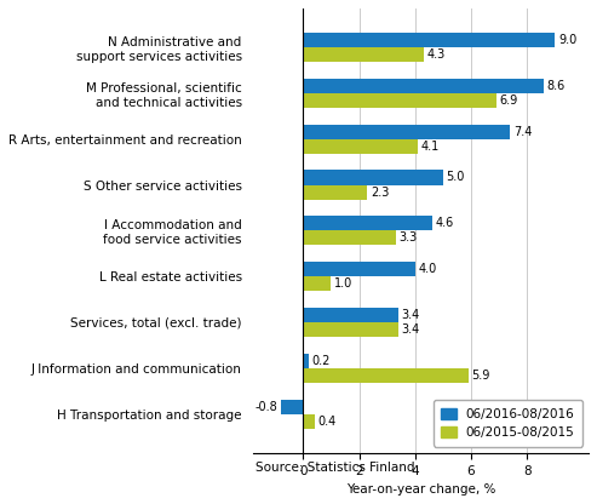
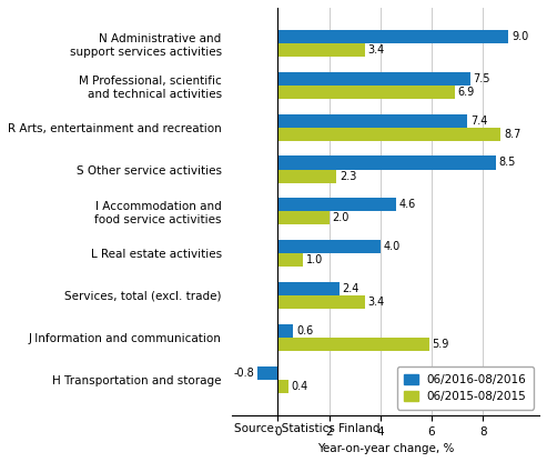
06/2015-08/2015/N Administrative and support services activities: 4.3 -> 3.4
06/2016-08/2016/M Professional, scientific and technical activities: 8.6 -> 7.5
06/2015-08/2015/R Arts, entertainment and recreation: 4.1 -> 8.7
06/2016-08/2016/S Other service activities: 5.0 -> 8.5
06/2015-08/2015/I Accommodation and food service activities: 3.3 -> 2.0
06/2016-08/2016/Services, total (excl. trade): 3.4 -> 2.4
06/2016-08/2016/J Information and communication: 0.2 -> 0.6
